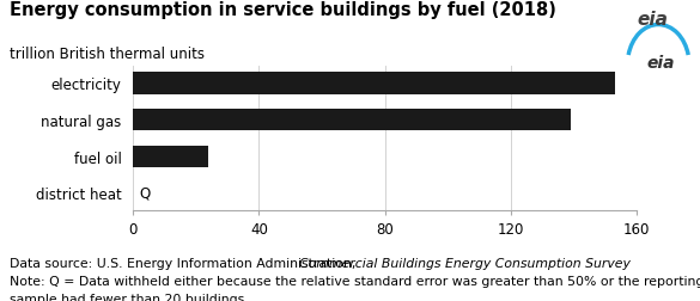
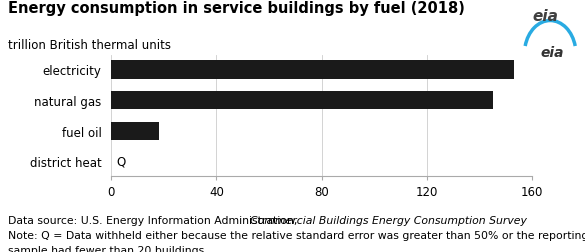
natural gas: 139 -> 145
fuel oil: 24 -> 18
